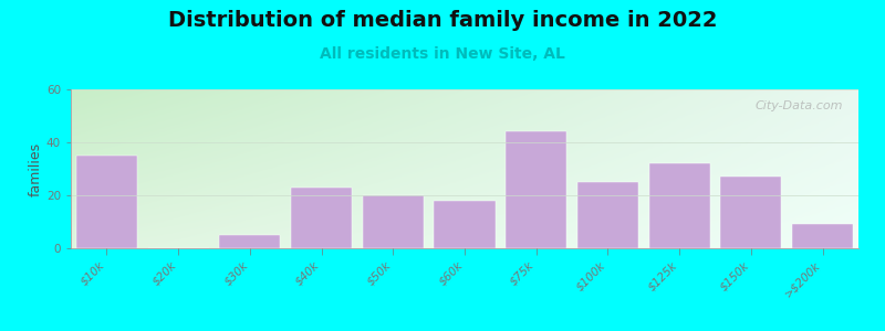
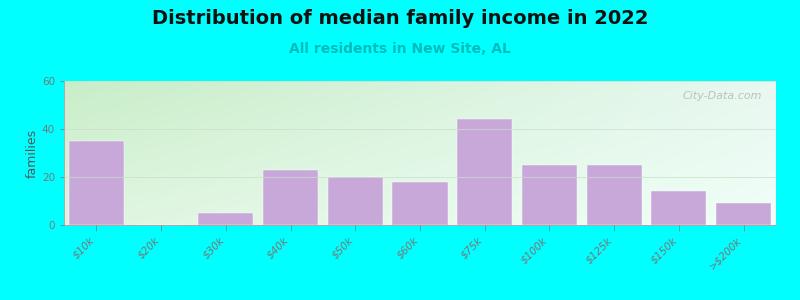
$125k: 32 -> 25
$150k: 27 -> 14
